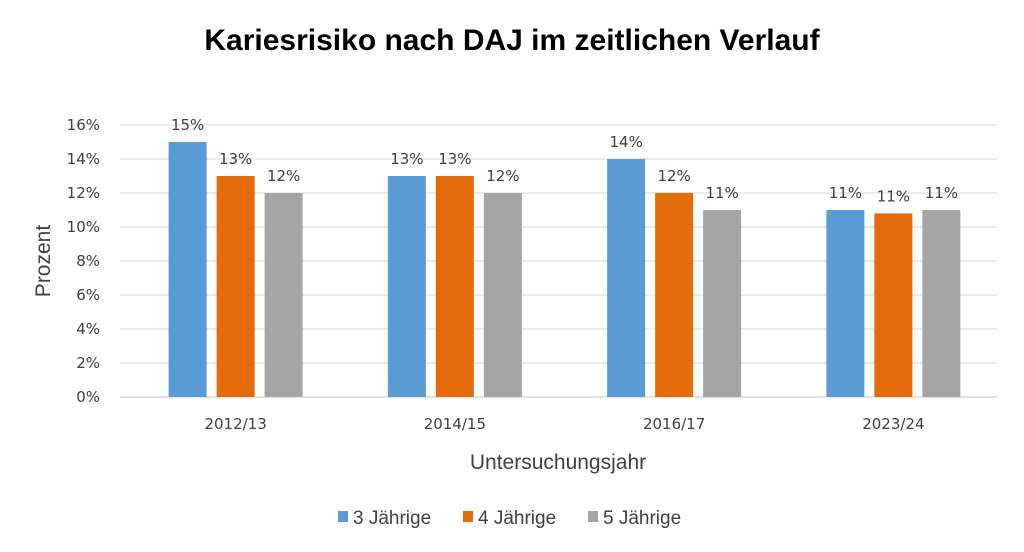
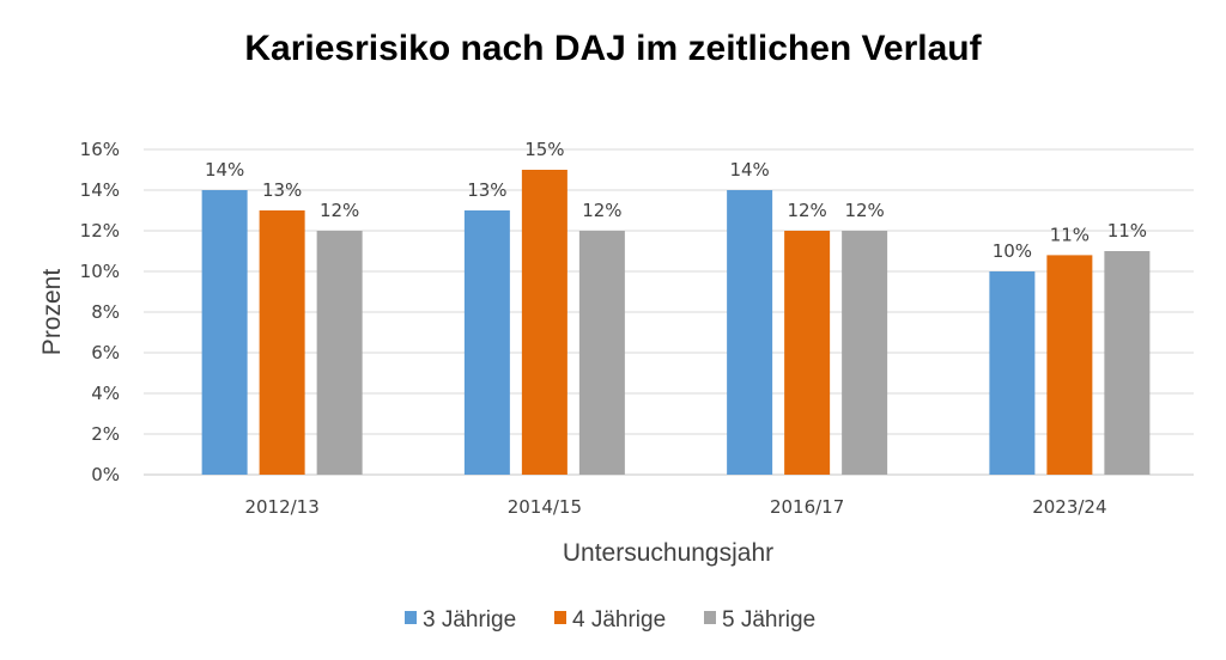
3 Jährige/2012/13: 15% -> 14%
4 Jährige/2014/15: 13% -> 15%
5 Jährige/2016/17: 11% -> 12%
3 Jährige/2023/24: 11% -> 10%
